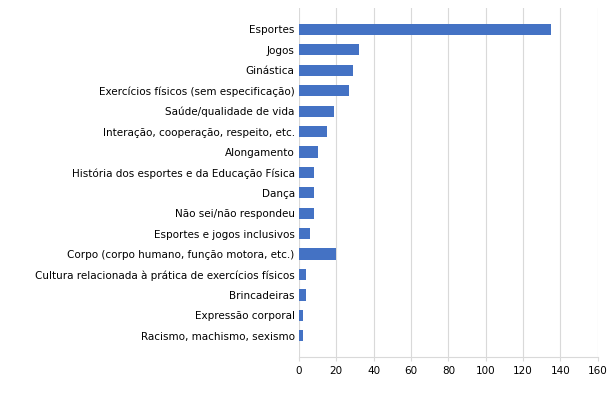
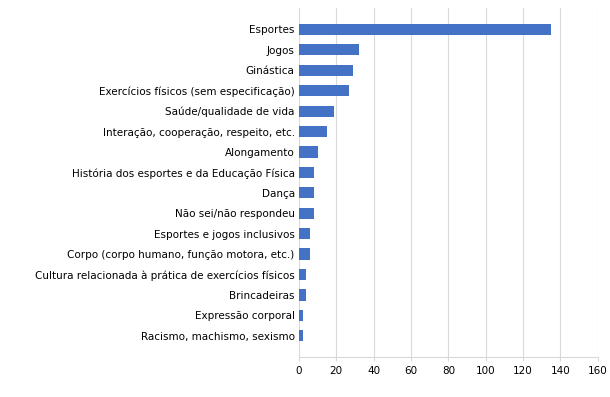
Corpo (corpo humano, função motora, etc.): 20 -> 6
